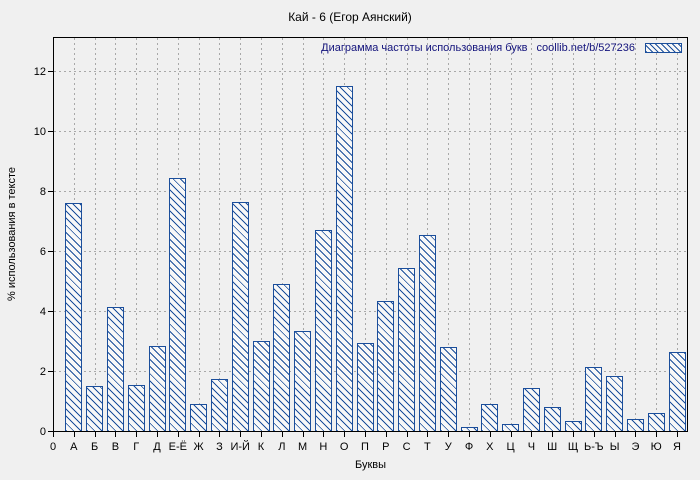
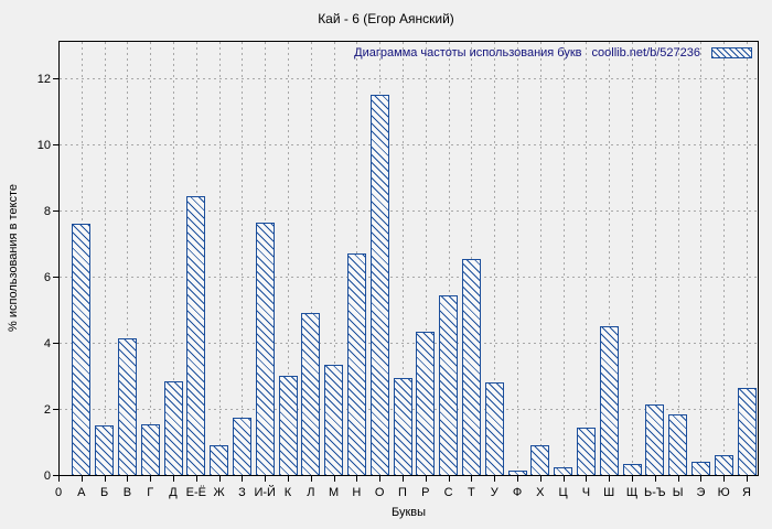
Ш: 0.8 -> 4.5
